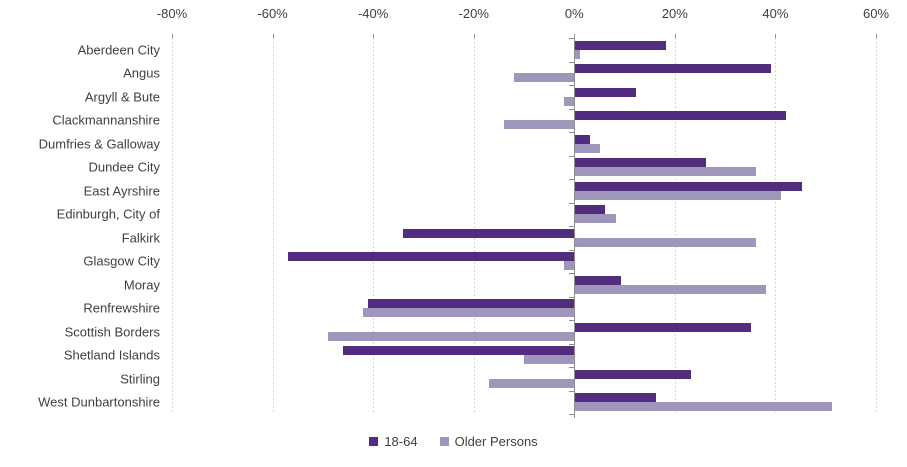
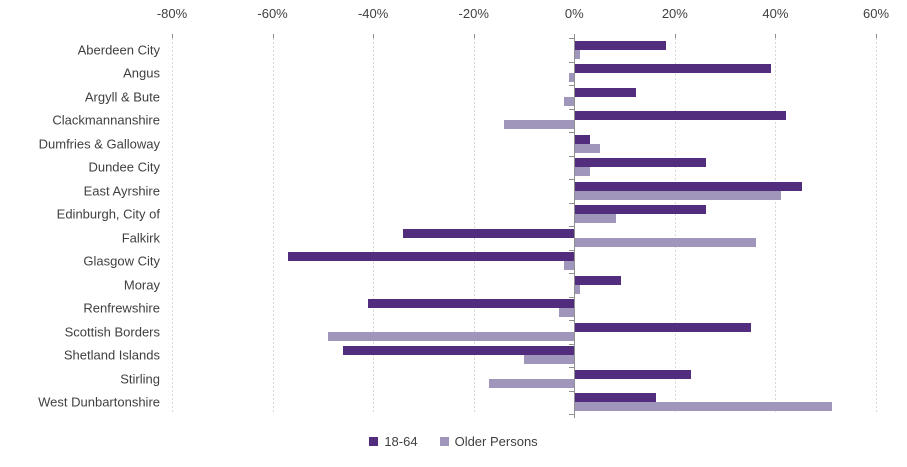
Older Persons/Angus: -12% -> -1%
Older Persons/Dundee City: 36% -> 3%
18-64/Edinburgh, City of: 6% -> 26%
Older Persons/Moray: 38% -> 1%
Older Persons/Renfrewshire: -42% -> -3%
